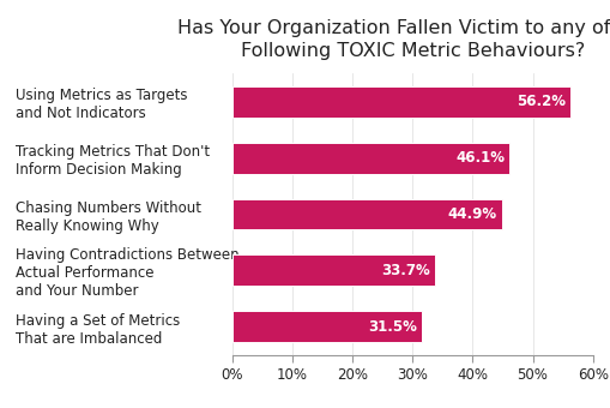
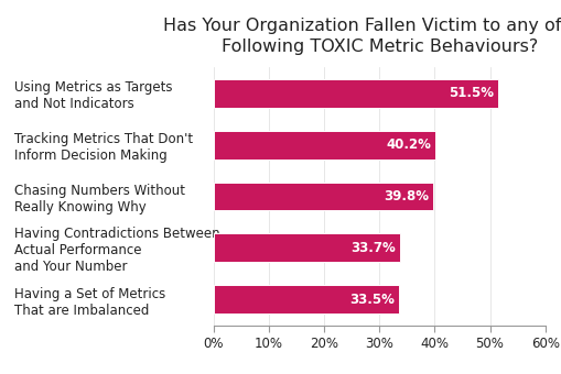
Using Metrics as Targets and Not Indicators: 56.2% -> 51.5%
Tracking Metrics That Don't Inform Decision Making: 46.1% -> 40.2%
Chasing Numbers Without Really Knowing Why: 44.9% -> 39.8%
Having a Set of Metrics That are Imbalanced: 31.5% -> 33.5%
